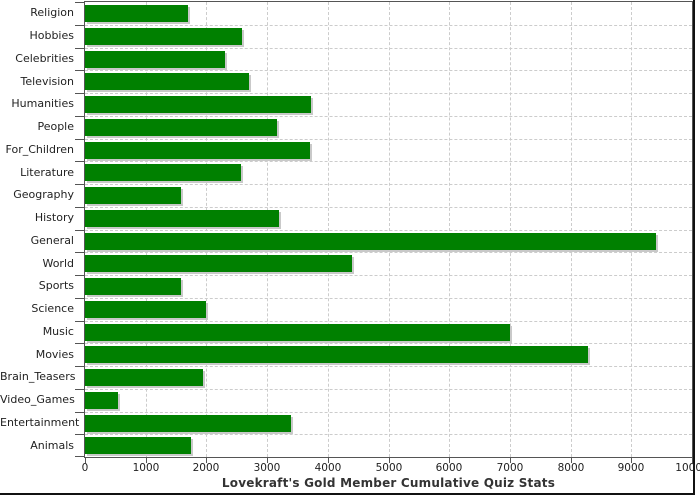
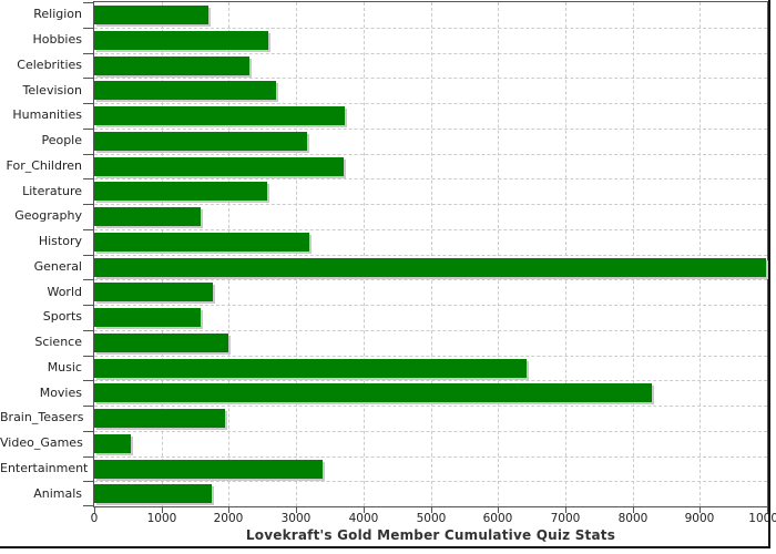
General: 9400 -> 10000
World: 4400 -> 1800
Music: 7000 -> 6400
